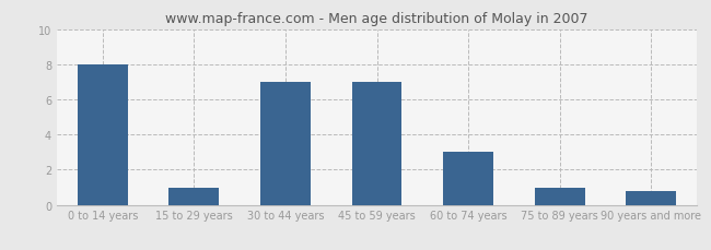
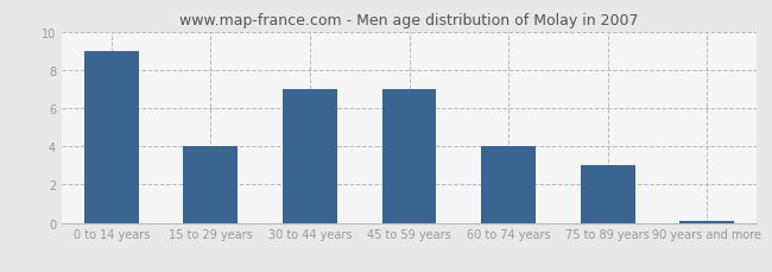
0 to 14 years: 8.0 -> 9.0
15 to 29 years: 1.0 -> 4.0
60 to 74 years: 3.0 -> 4.0
75 to 89 years: 1.0 -> 3.0
90 years and more: 0.8 -> 0.1
